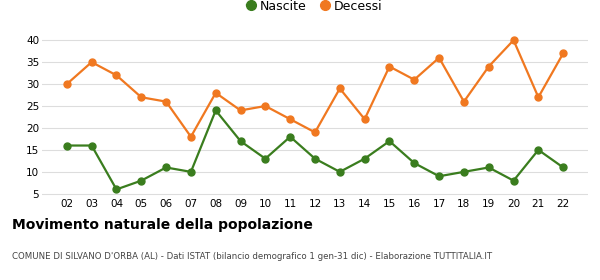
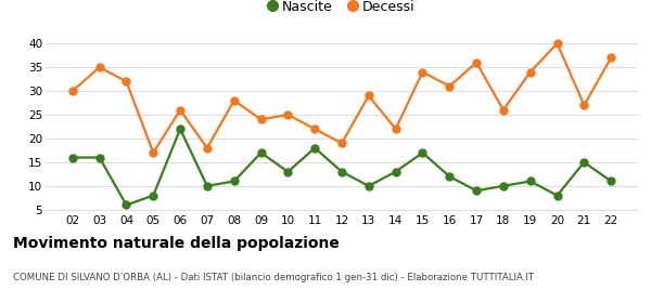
Decessi/05: 27 -> 17
Nascite/06: 11 -> 22
Nascite/08: 24 -> 11
